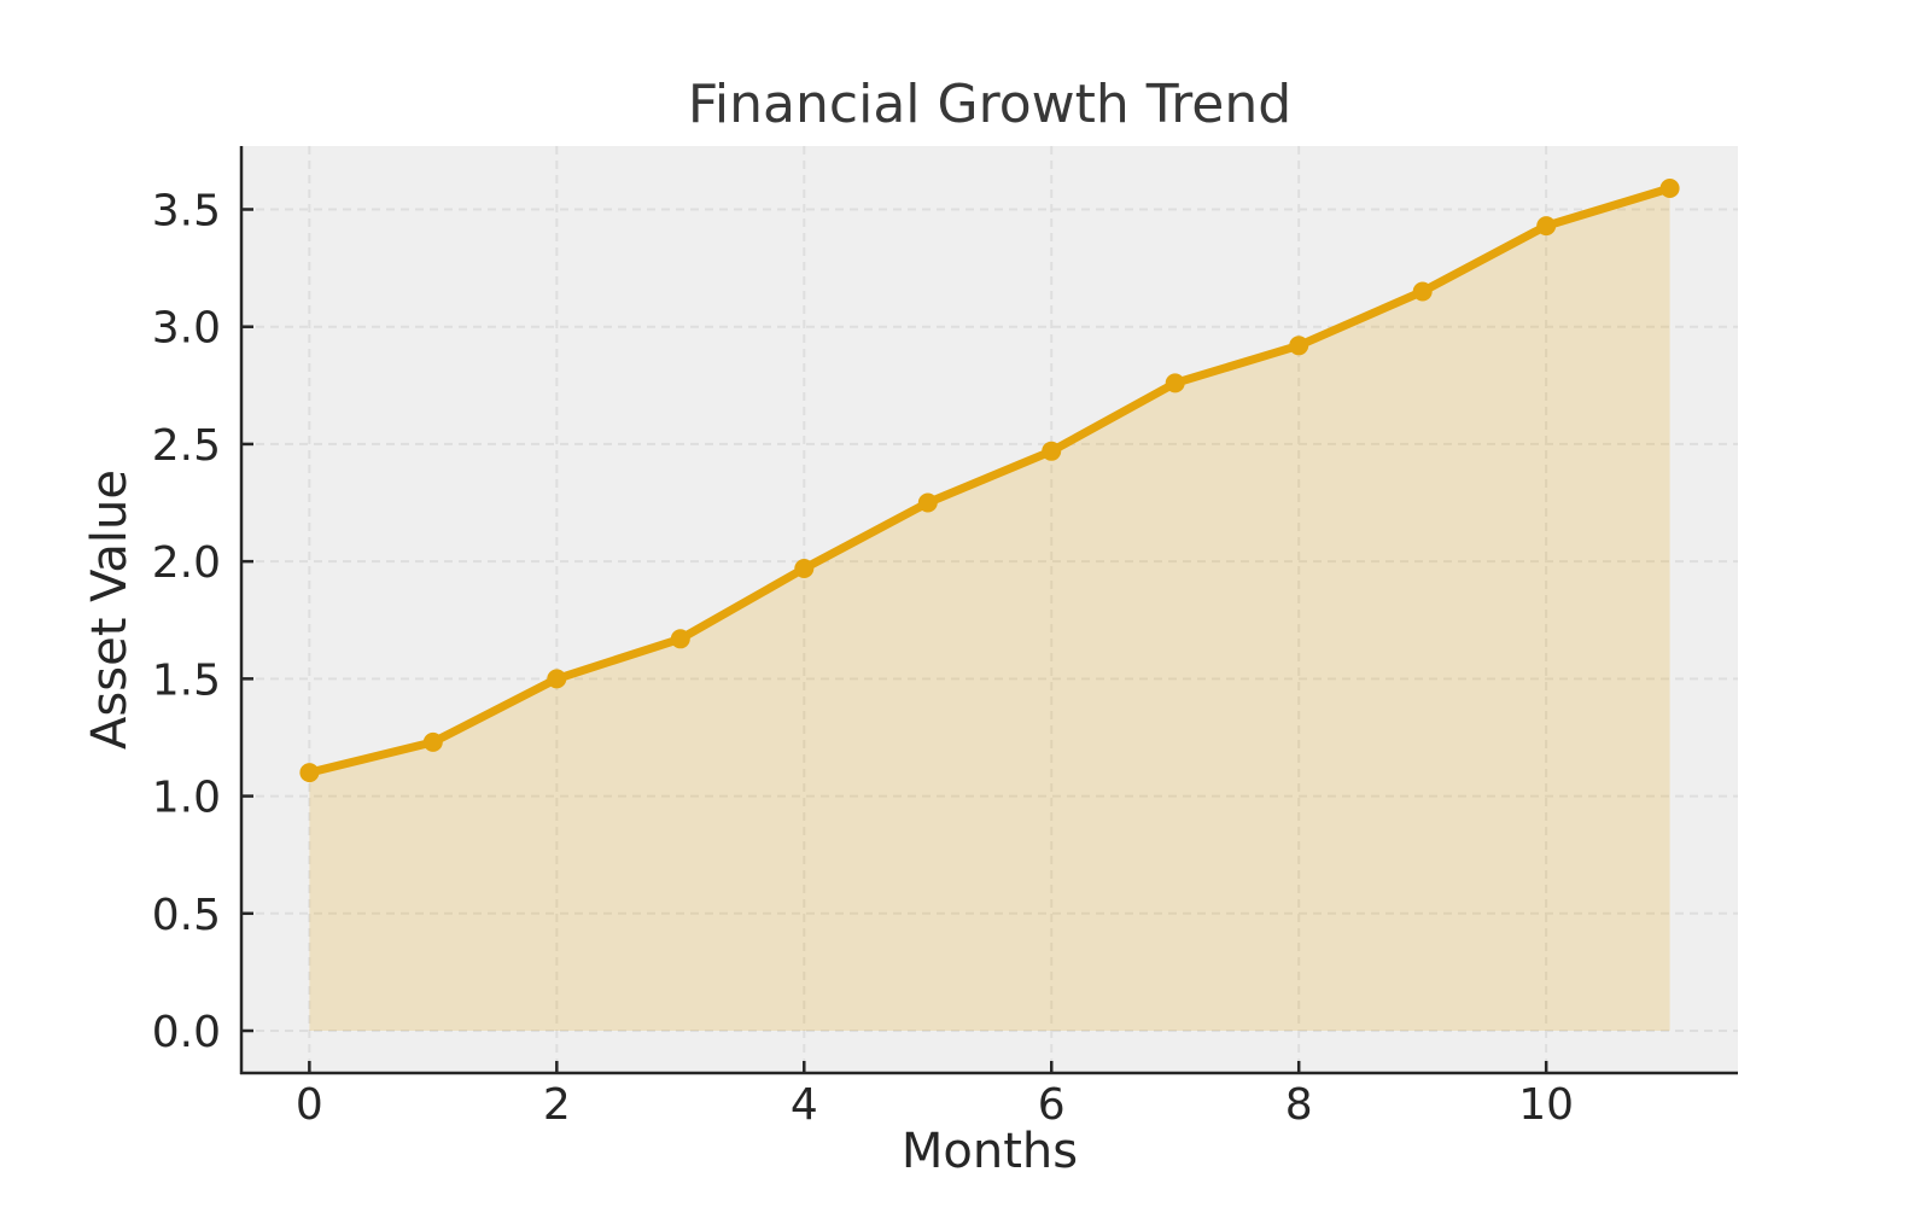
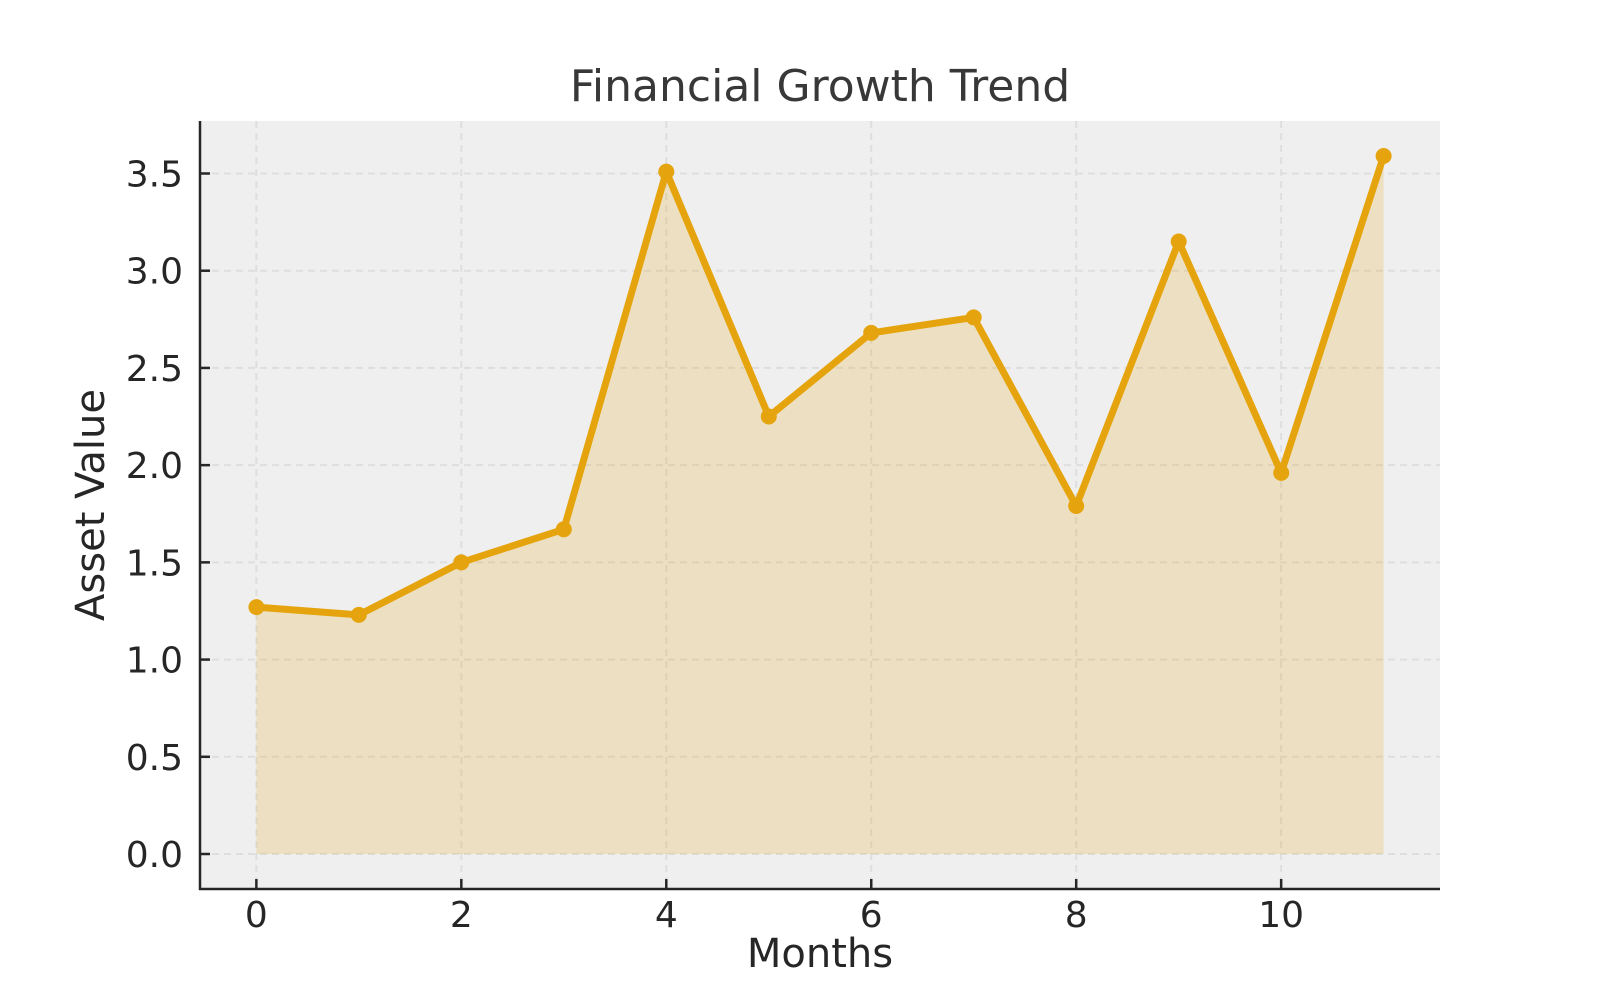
0: 1.10 -> 1.27
4: 1.97 -> 3.51
6: 2.47 -> 2.68
8: 2.92 -> 1.79
10: 3.43 -> 1.96
